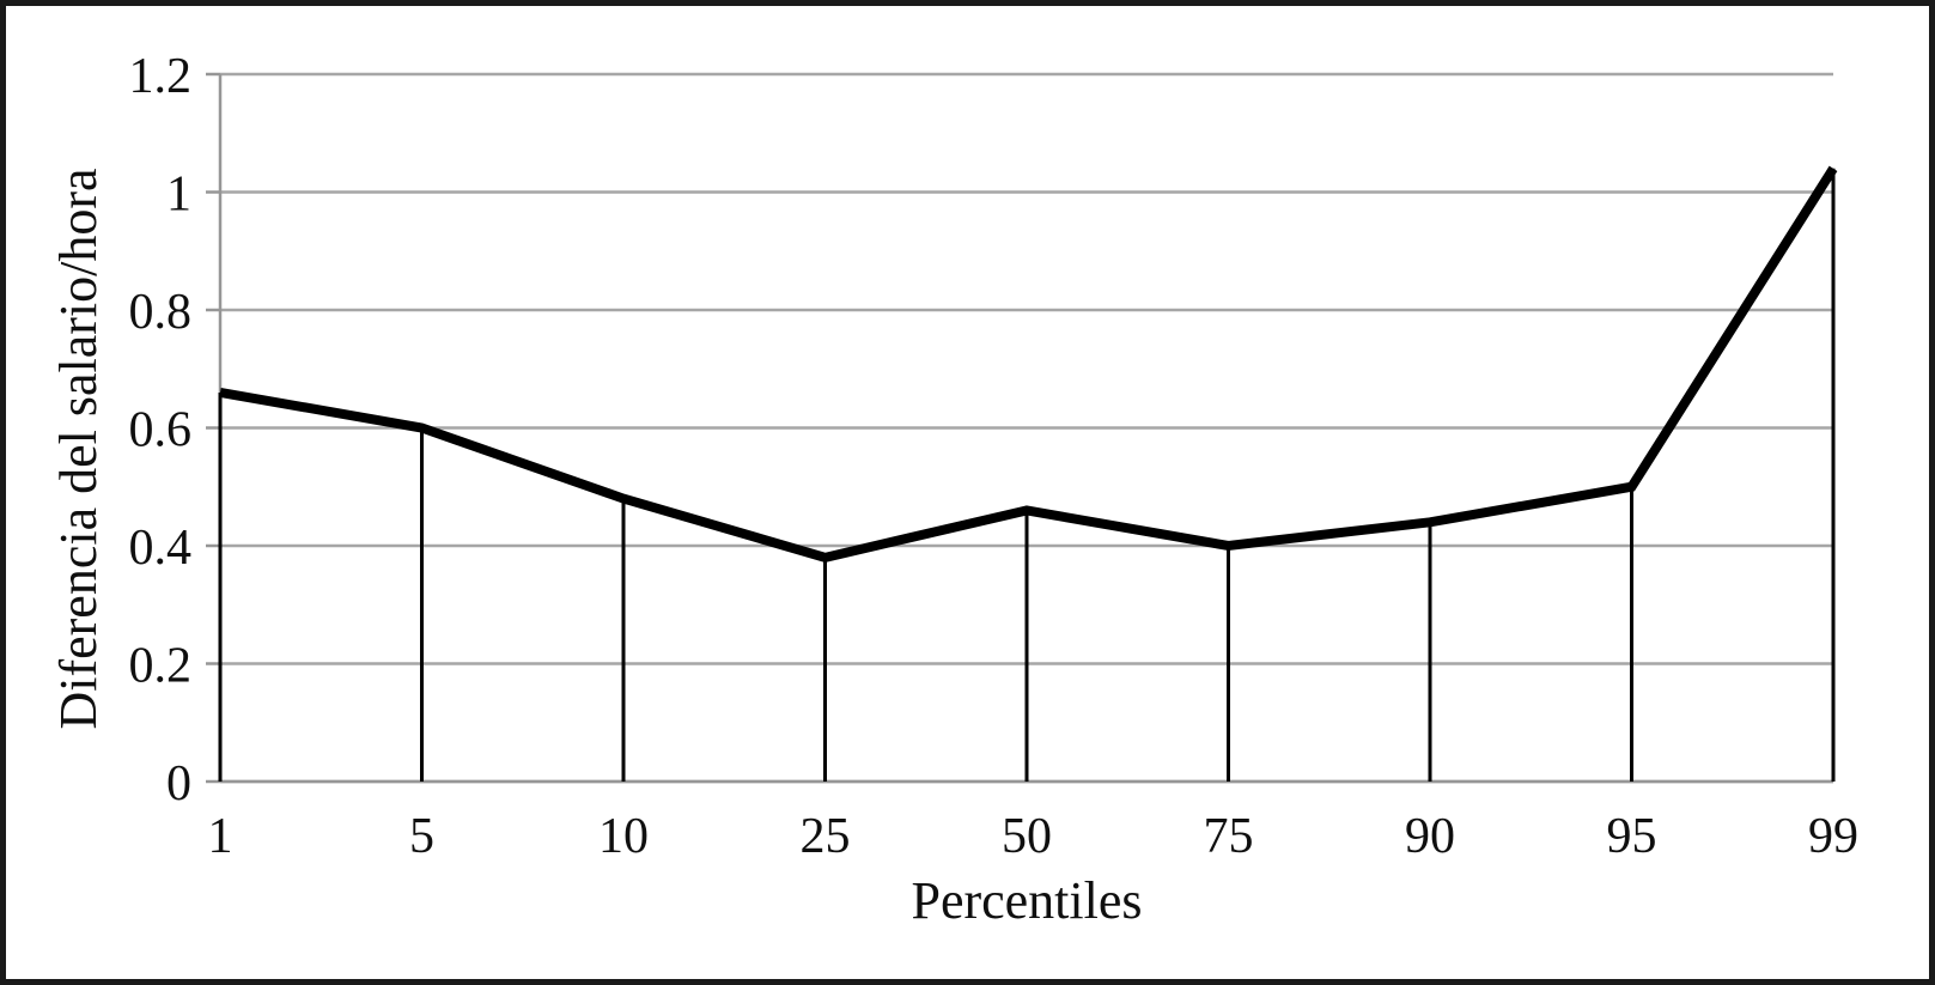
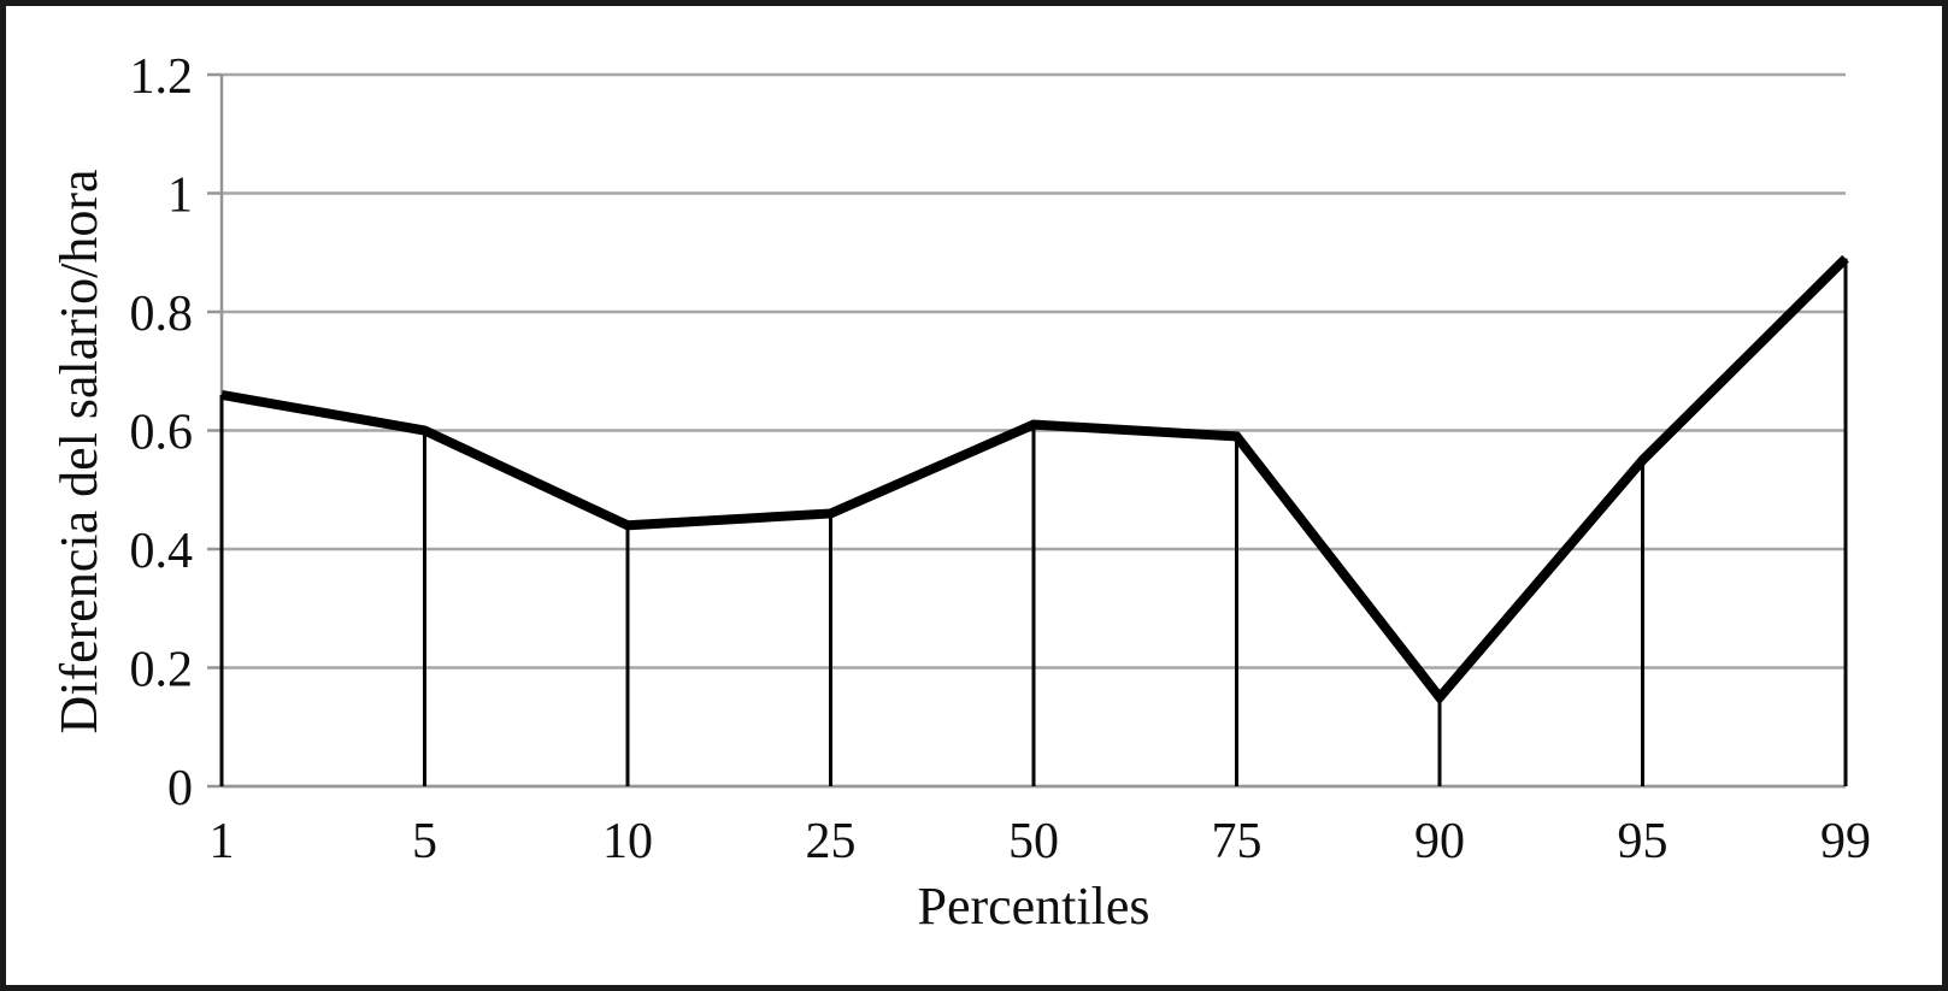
10: 0.48 -> 0.44
25: 0.38 -> 0.46
50: 0.46 -> 0.61
75: 0.40 -> 0.59
90: 0.44 -> 0.15
95: 0.50 -> 0.55
99: 1.04 -> 0.89
